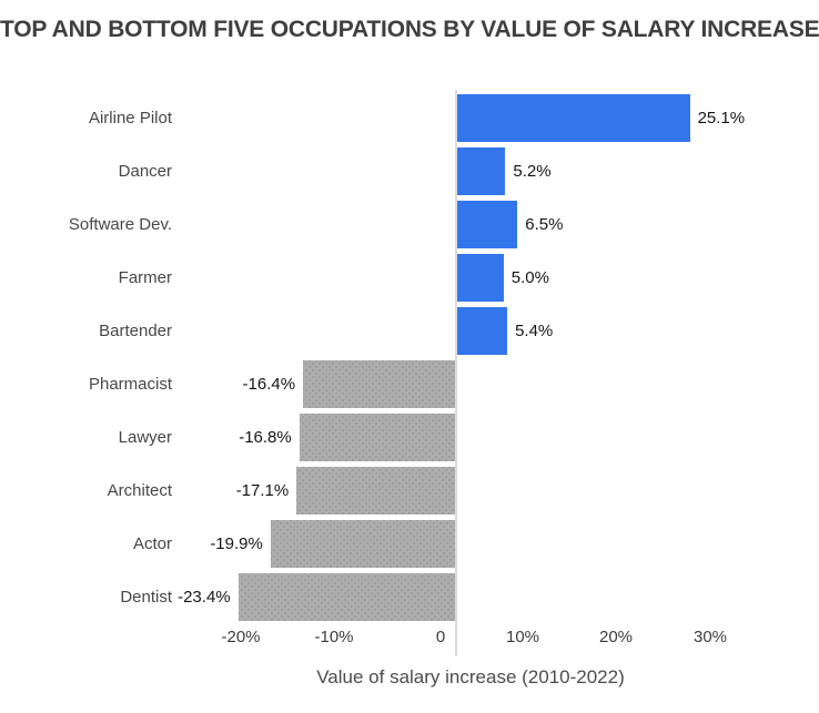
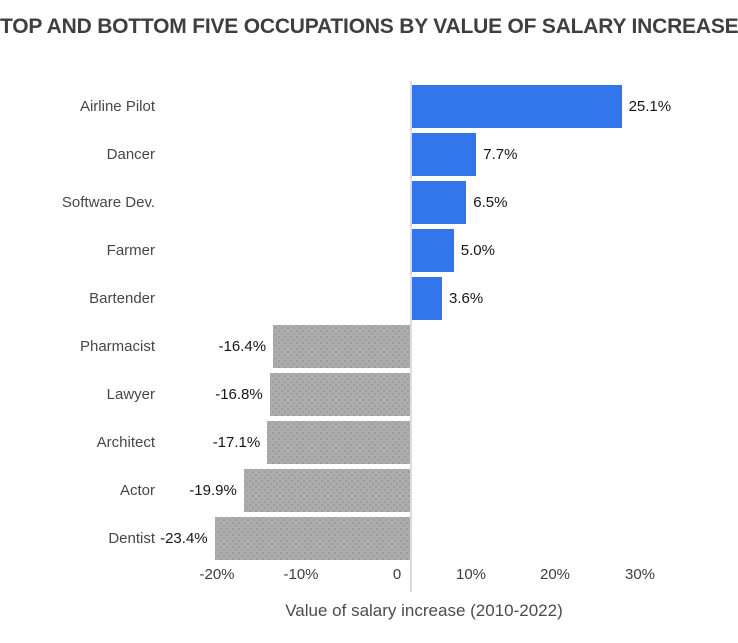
Dancer: 5.2% -> 7.7%
Bartender: 5.4% -> 3.6%
